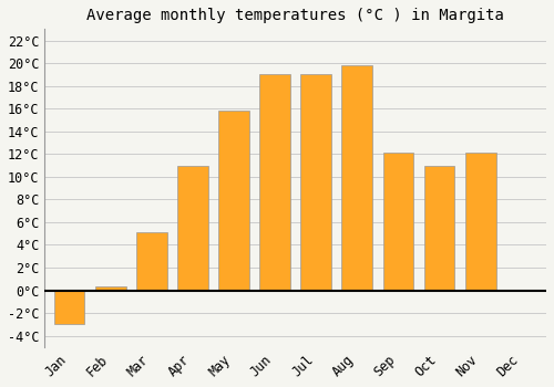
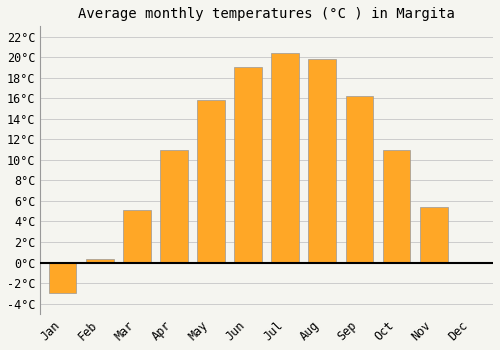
Jul: 19.0°C -> 20.4°C
Sep: 12.1°C -> 16.2°C
Nov: 12.1°C -> 5.4°C
